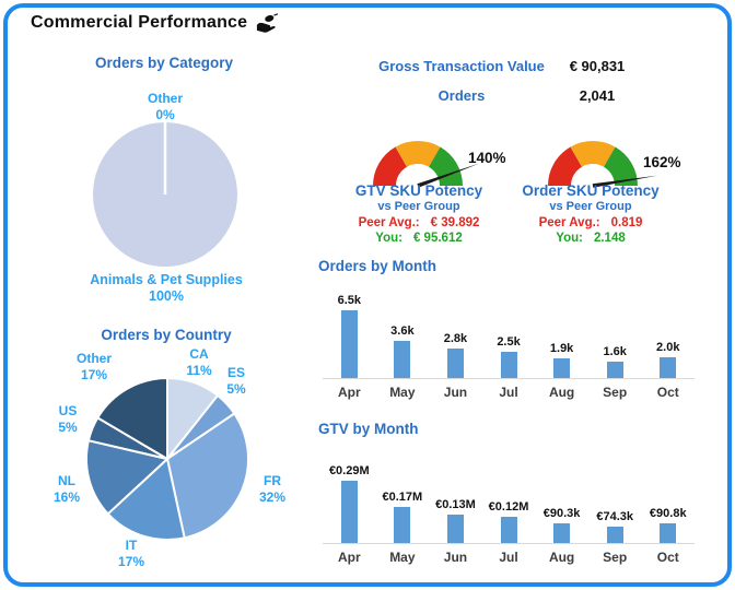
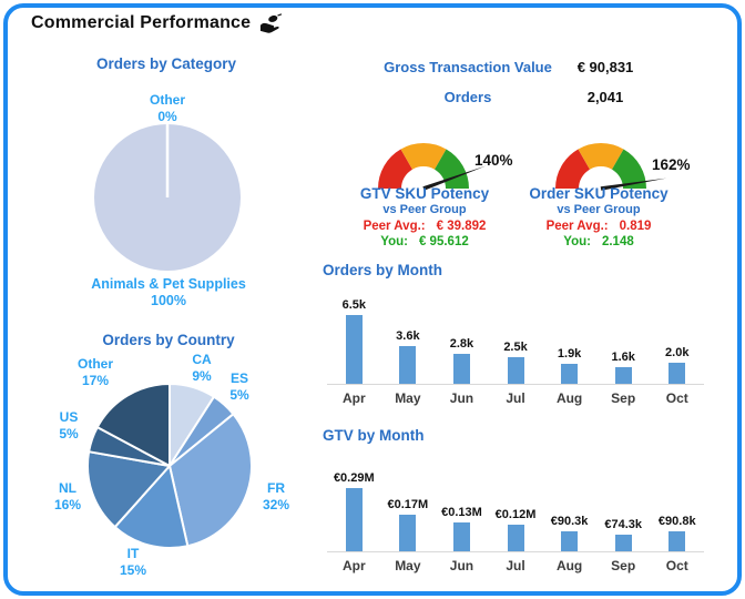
Orders by Country/CA: 11% -> 9%
Orders by Country/IT: 17% -> 15%
